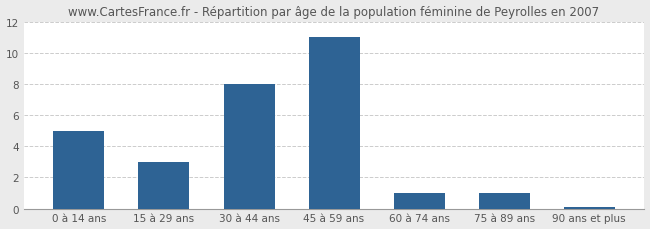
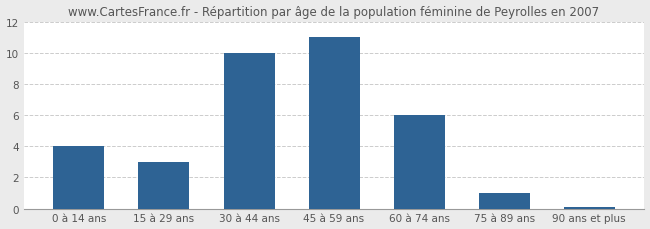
0 à 14 ans: 5.0 -> 4.0
30 à 44 ans: 8.0 -> 10.0
60 à 74 ans: 1.0 -> 6.0
